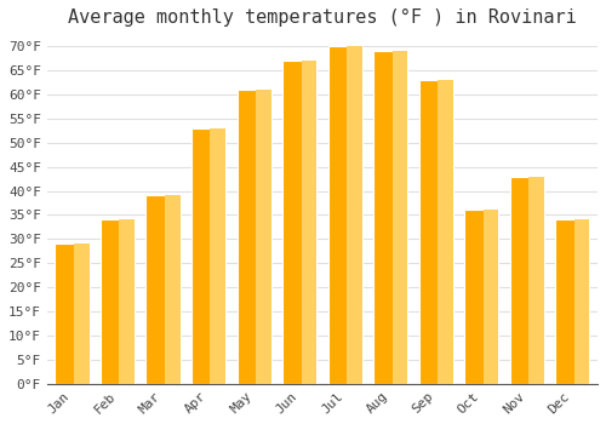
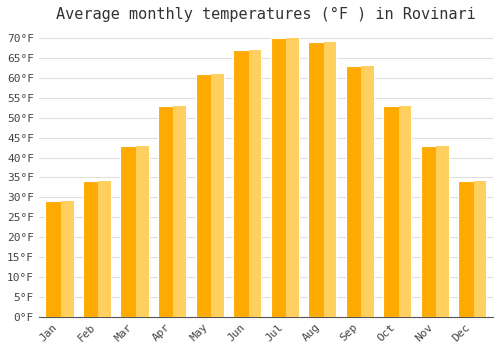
Mar: 39°F -> 43°F
Oct: 36°F -> 53°F
